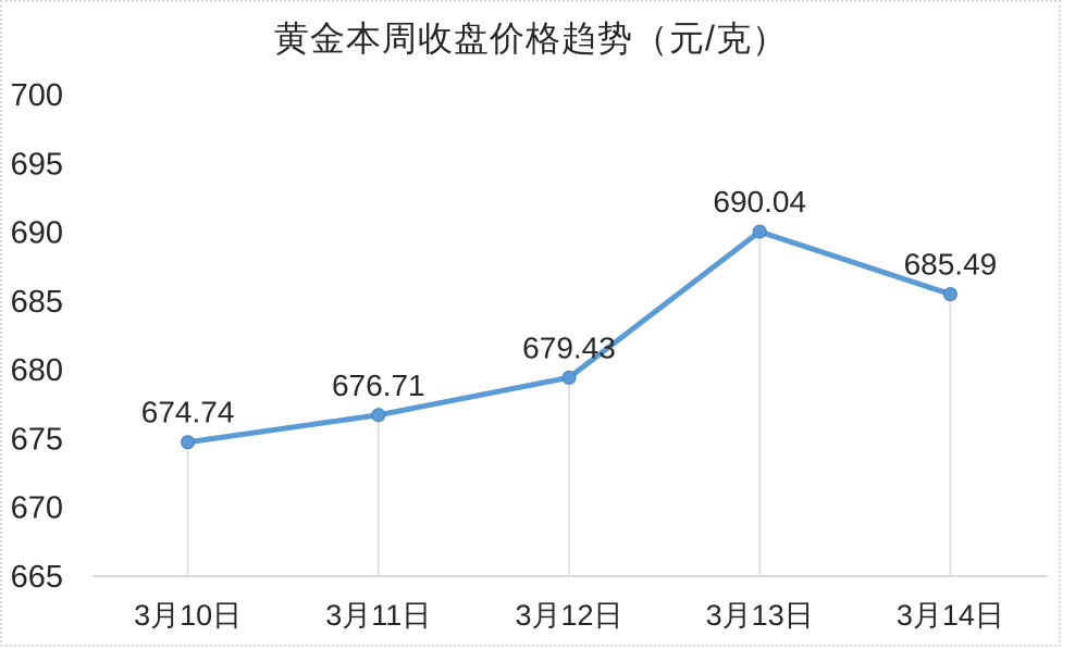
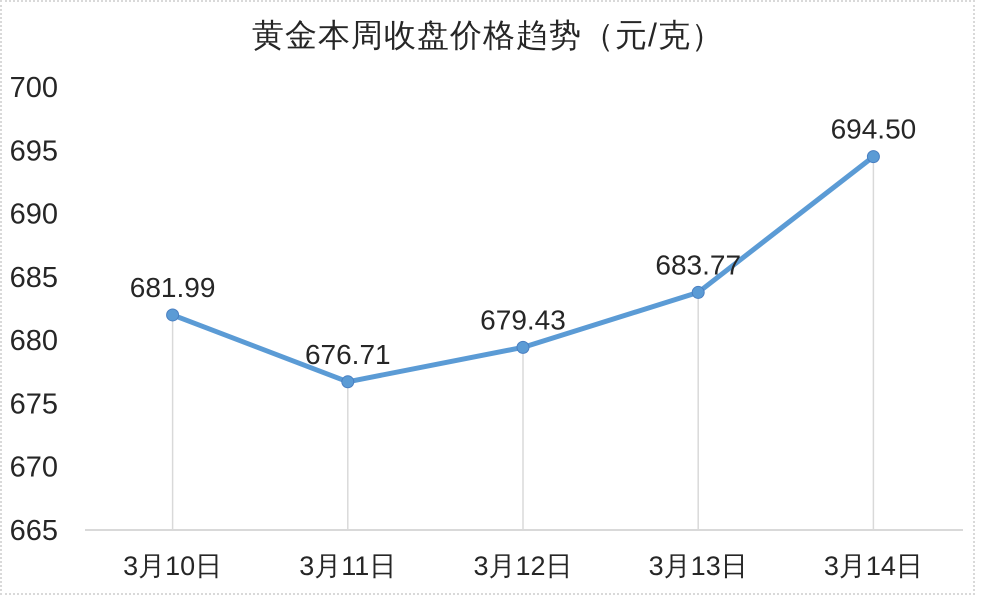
3月10日: 674.74 -> 681.99
3月13日: 690.04 -> 683.77
3月14日: 685.49 -> 694.50
